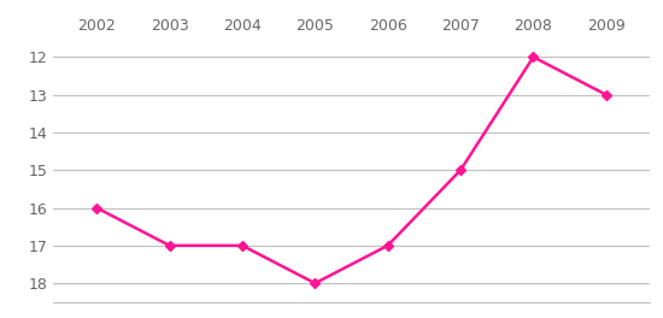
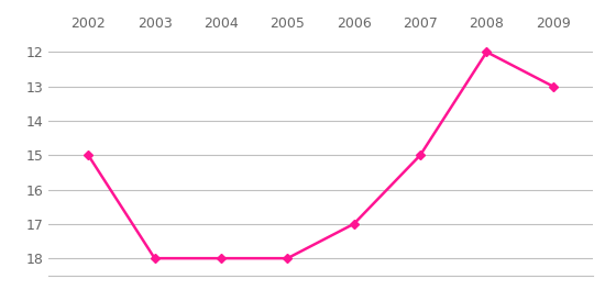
2002: 16 -> 15
2003: 17 -> 18
2004: 17 -> 18
